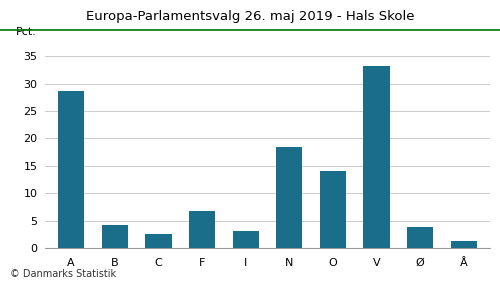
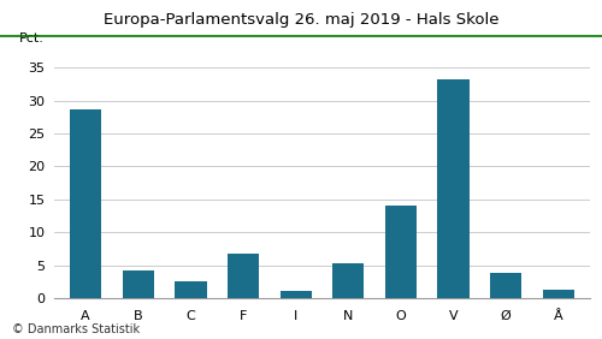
I: 3.2 -> 1.1
N: 18.4 -> 5.4
